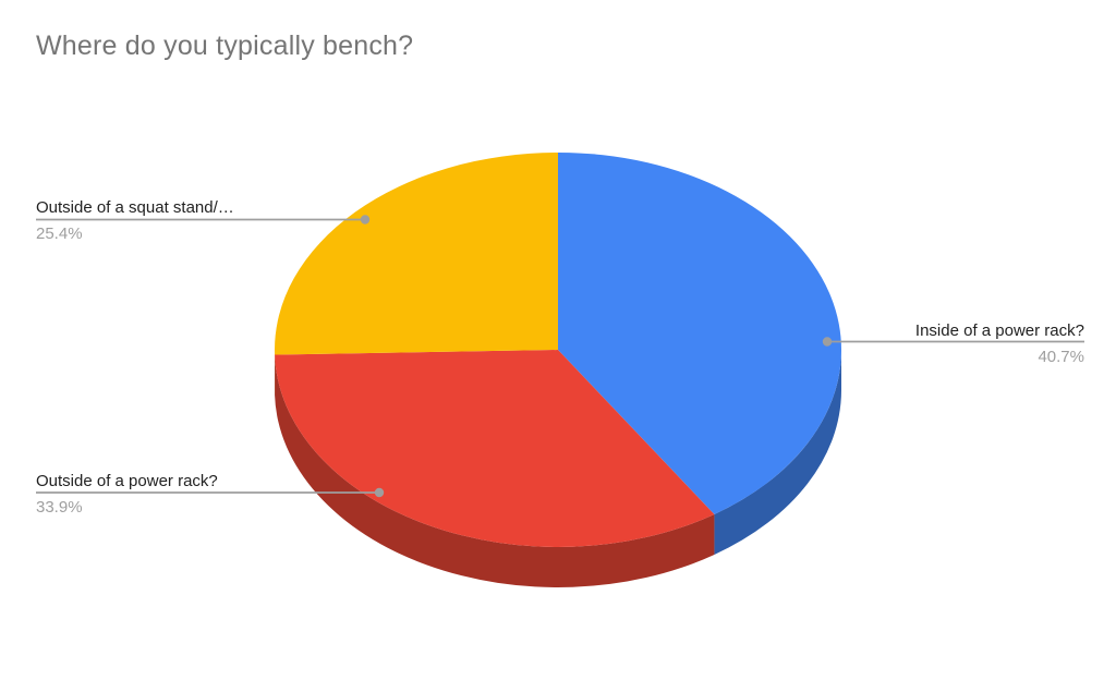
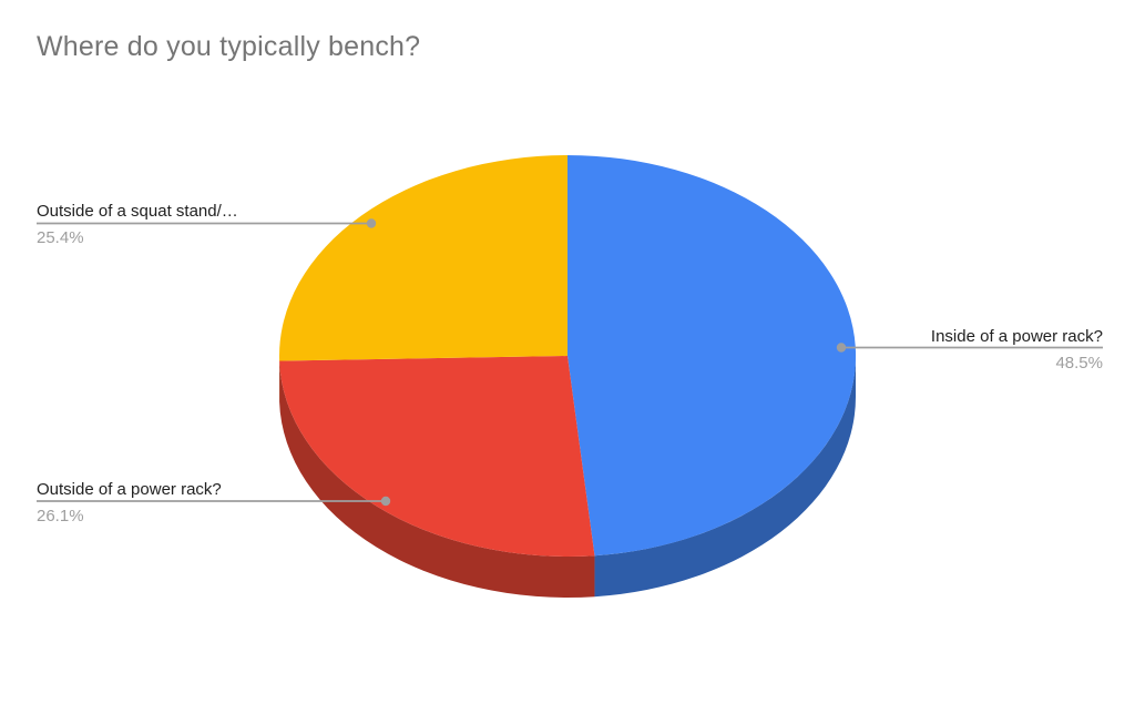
Inside of a power rack?: 40.7% -> 48.5%
Outside of a power rack?: 33.9% -> 26.1%
